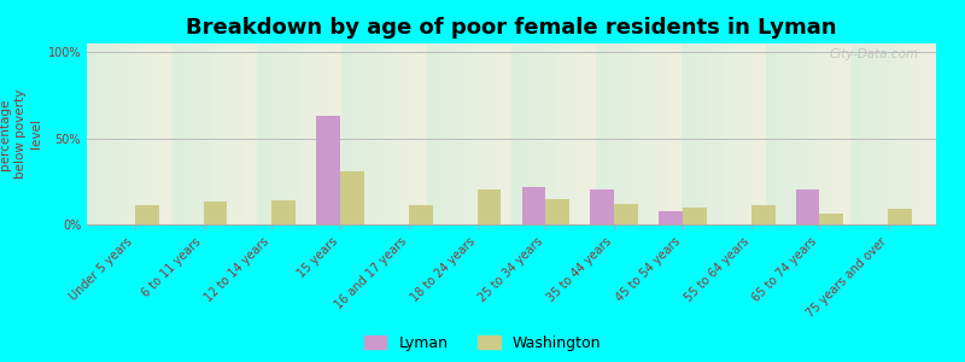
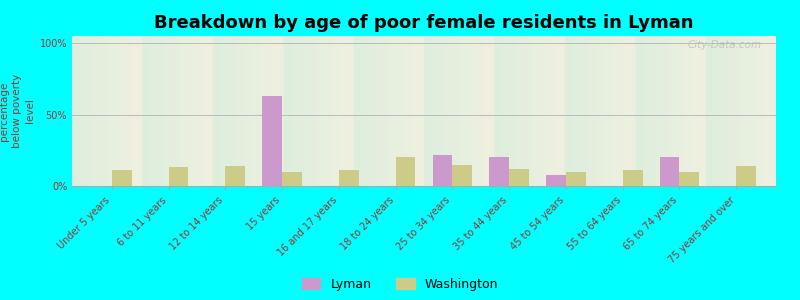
Washington/15 years: 31% -> 10%
Washington/65 to 74 years: 6% -> 10%
Washington/75 years and over: 9% -> 14%
